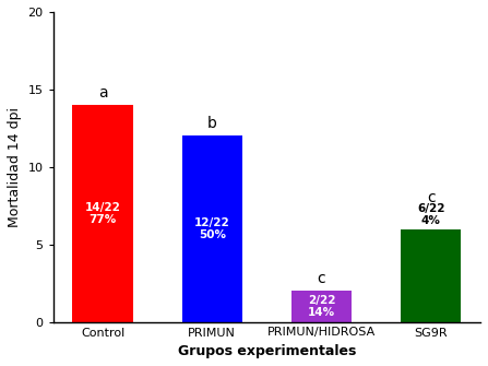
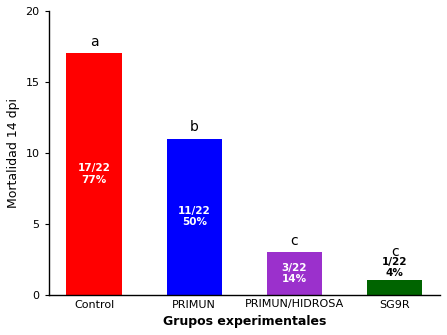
Control: 14 -> 17
PRIMUN: 12 -> 11
PRIMUN/HIDROSA: 2 -> 3
SG9R: 6 -> 1
